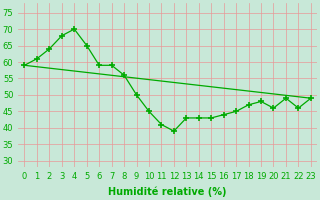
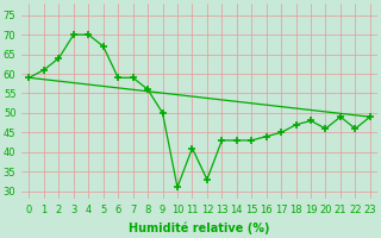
3: 68 -> 70
5: 65 -> 67
10: 45 -> 31
12: 39 -> 33
